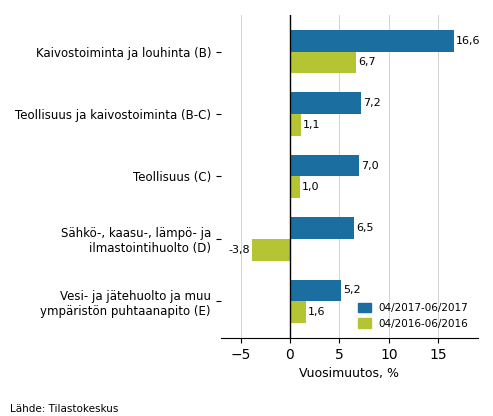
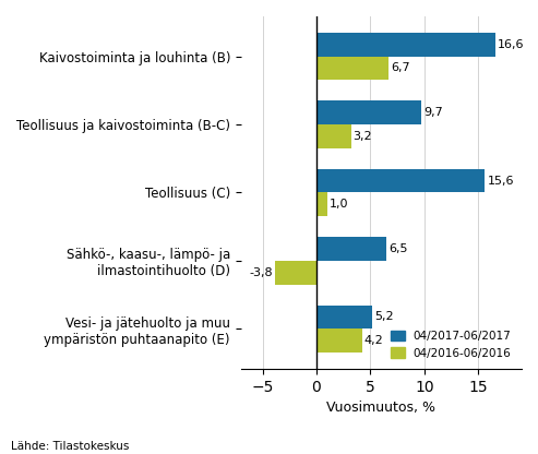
04/2017-06/2017/Teollisuus ja kaivostoiminta (B-C): 7,2 -> 9,7
04/2016-06/2016/Teollisuus ja kaivostoiminta (B-C): 1,1 -> 3,2
04/2017-06/2017/Teollisuus (C): 7,0 -> 15,6
04/2016-06/2016/Vesi- ja jätehuolto ja muu ympäristön puhtaanapito (E): 1,6 -> 4,2
